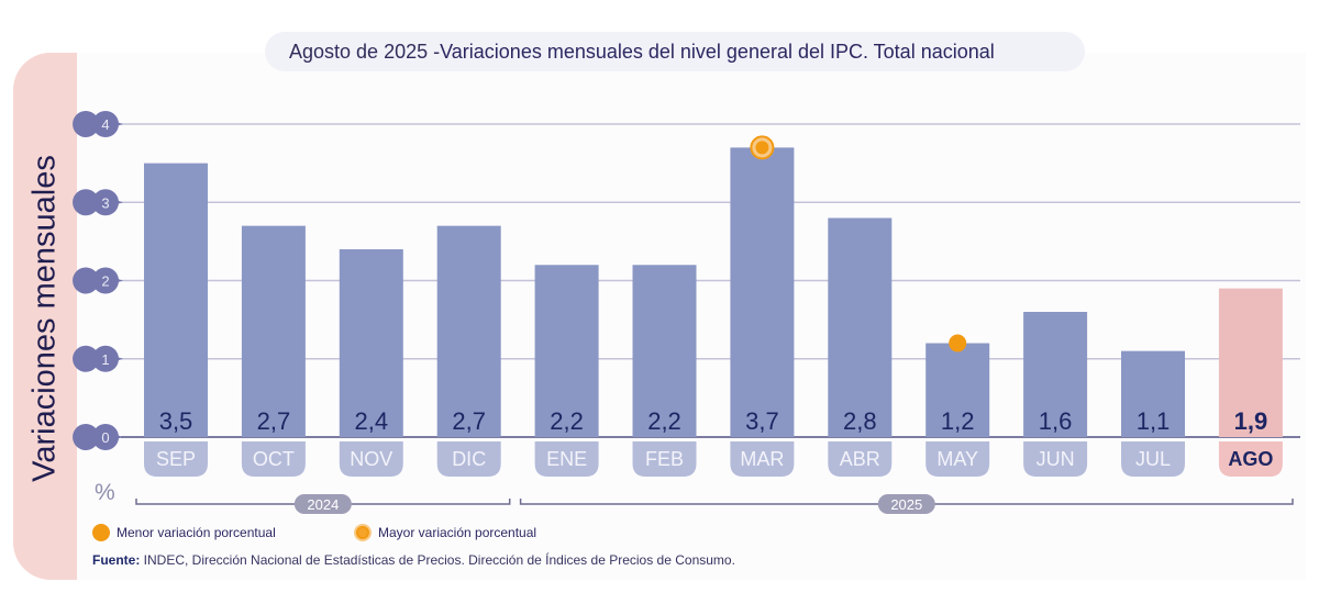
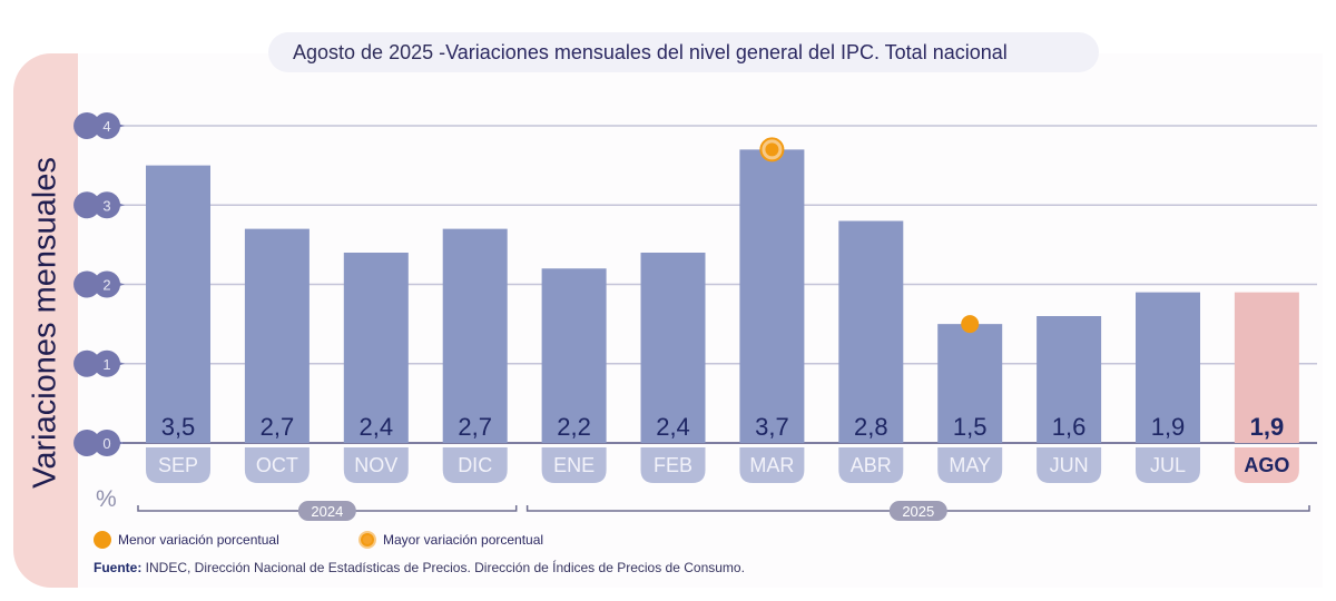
FEB: 2,2 -> 2,4
MAY: 1,2 -> 1,5
JUL: 1,1 -> 1,9
